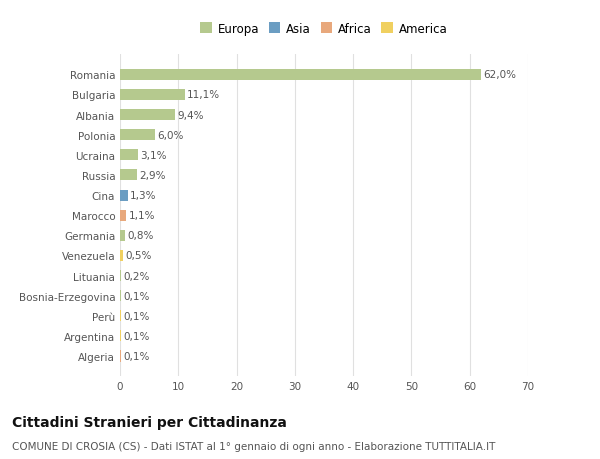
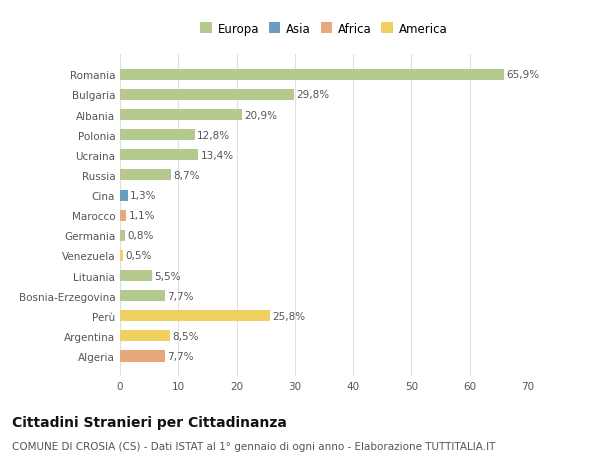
Romania: 62,0% -> 65,9%
Bulgaria: 11,1% -> 29,8%
Albania: 9,4% -> 20,9%
Polonia: 6,0% -> 12,8%
Ucraina: 3,1% -> 13,4%
Russia: 2,9% -> 8,7%
Lituania: 0,2% -> 5,5%
Bosnia-Erzegovina: 0,1% -> 7,7%
Perù: 0,1% -> 25,8%
Argentina: 0,1% -> 8,5%
Algeria: 0,1% -> 7,7%
